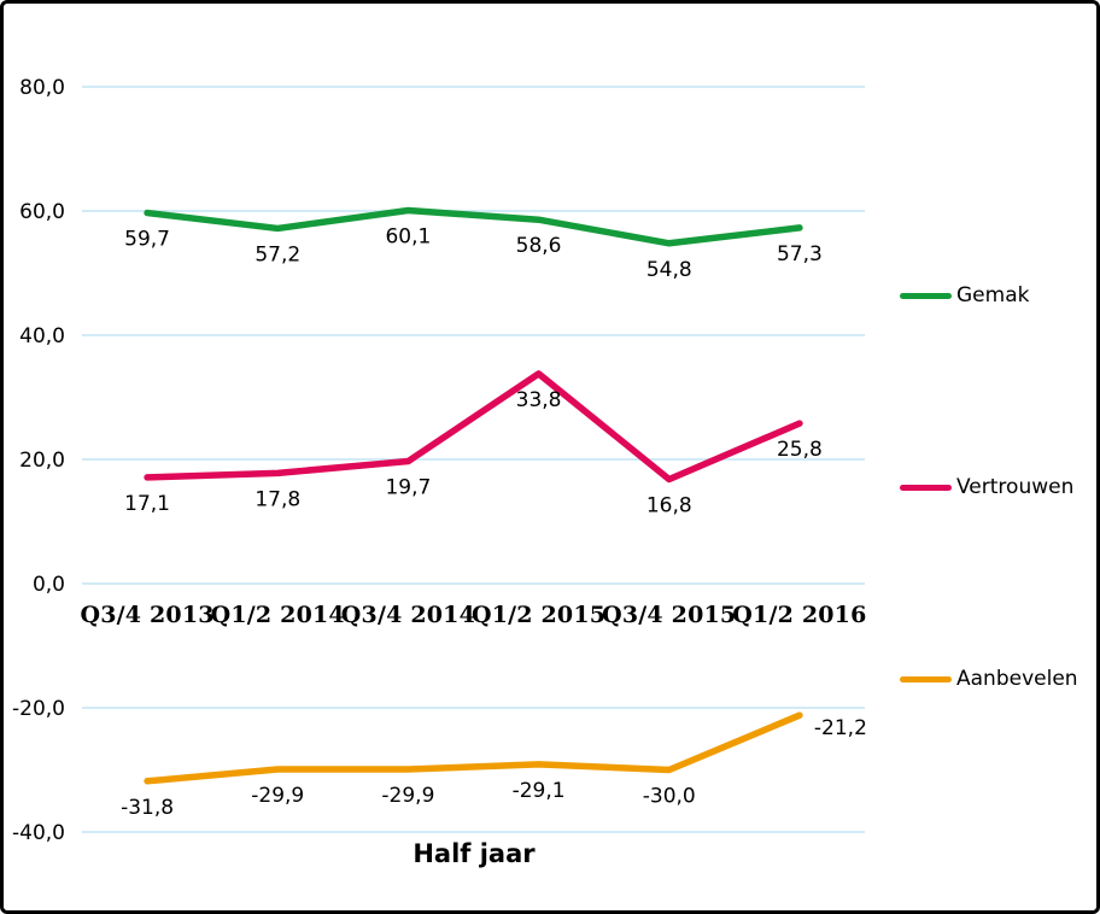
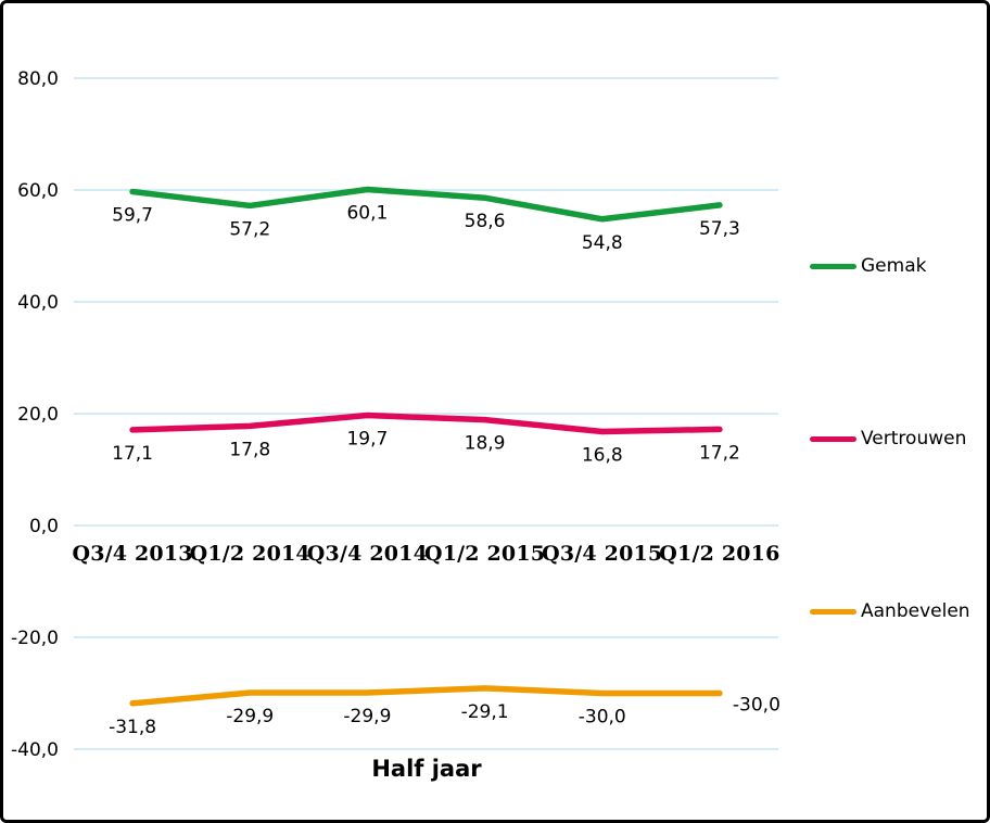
Vertrouwen/Q1/2 2015: 33,8 -> 18,9
Vertrouwen/Q1/2 2016: 25,8 -> 17,2
Aanbevelen/Q1/2 2016: -21,2 -> -30,0
